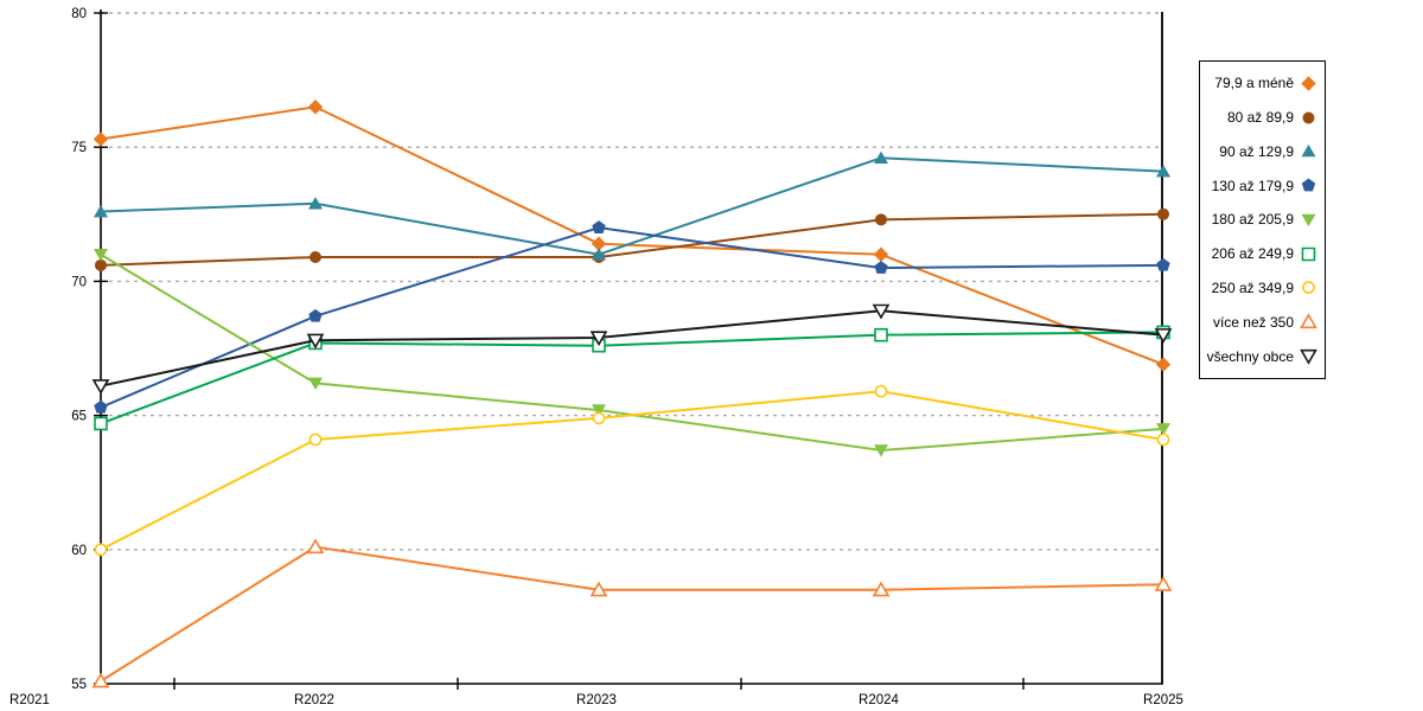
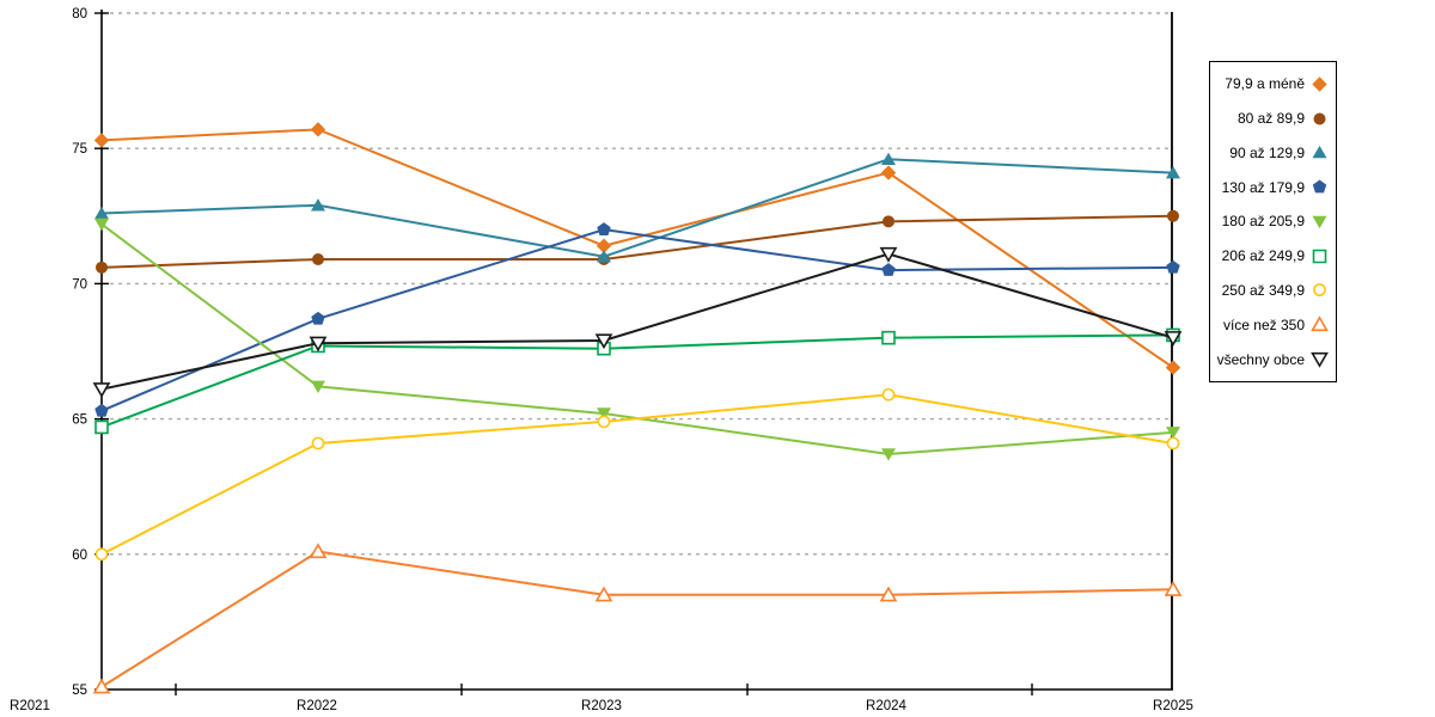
180 až 205,9/R2021: 71.0 -> 72.2
79,9 a méně/R2022: 76.5 -> 75.7
79,9 a méně/R2024: 71.0 -> 74.1
všechny obce/R2024: 68.9 -> 71.1
